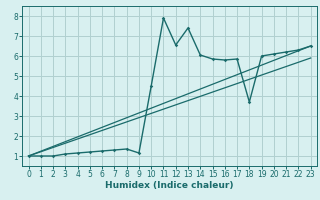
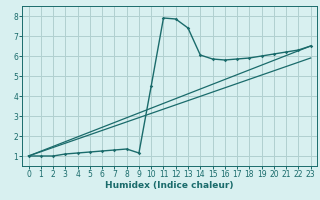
12: 6.55 -> 7.85
18: 3.70 -> 5.90
